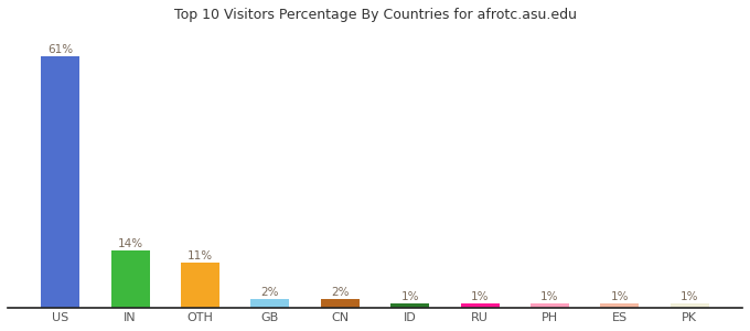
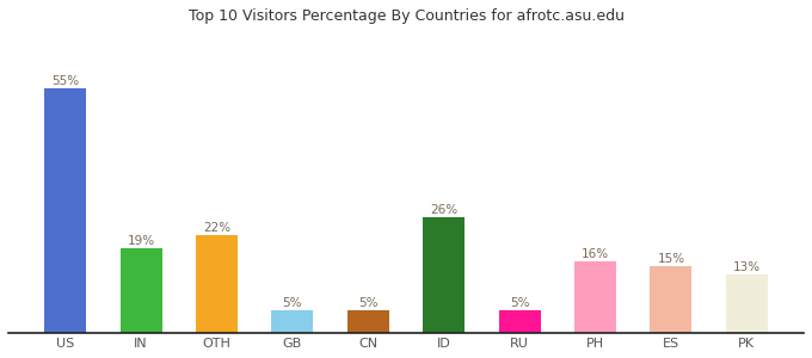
US: 61% -> 55%
IN: 14% -> 19%
OTH: 11% -> 22%
GB: 2% -> 5%
CN: 2% -> 5%
ID: 1% -> 26%
RU: 1% -> 5%
PH: 1% -> 16%
ES: 1% -> 15%
PK: 1% -> 13%
